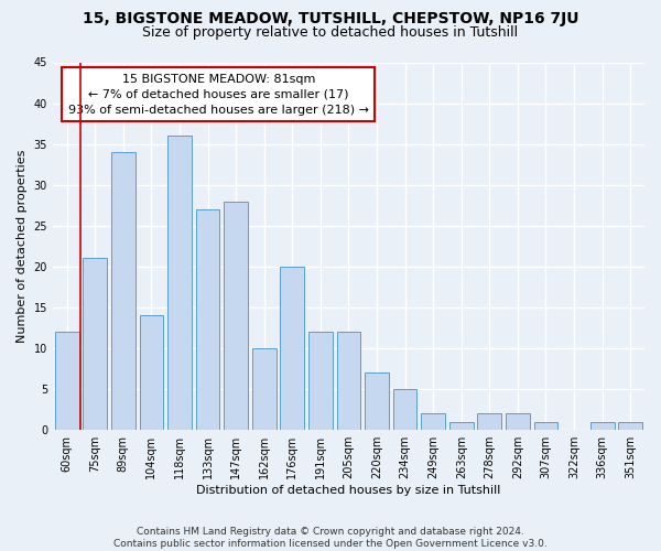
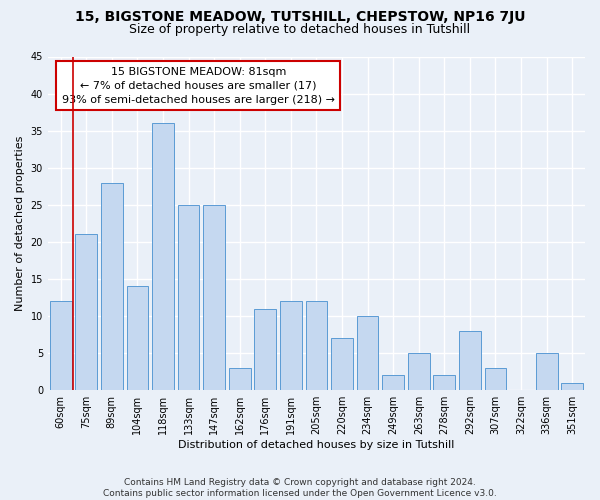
89sqm: 34 -> 28
133sqm: 27 -> 25
147sqm: 28 -> 25
162sqm: 10 -> 3
176sqm: 20 -> 11
234sqm: 5 -> 10
263sqm: 1 -> 5
292sqm: 2 -> 8
307sqm: 1 -> 3
336sqm: 1 -> 5
